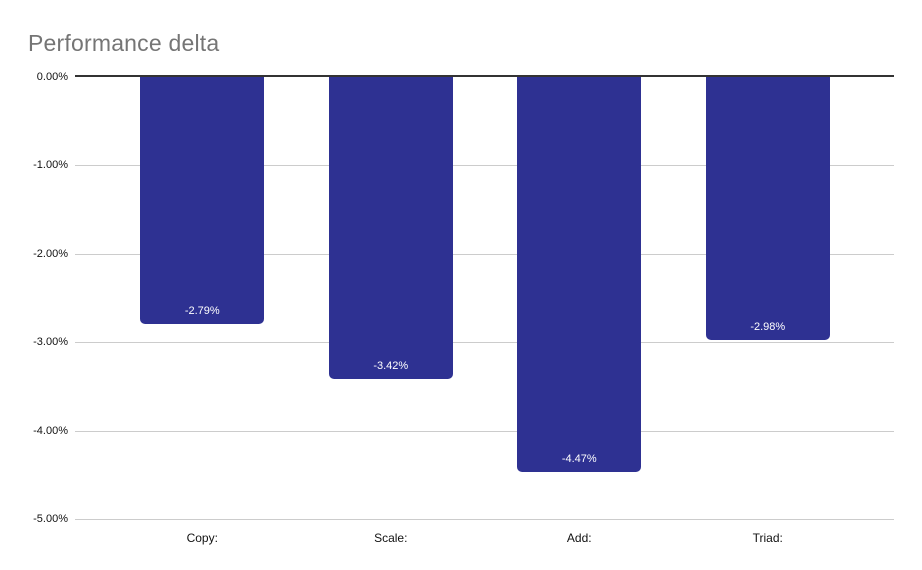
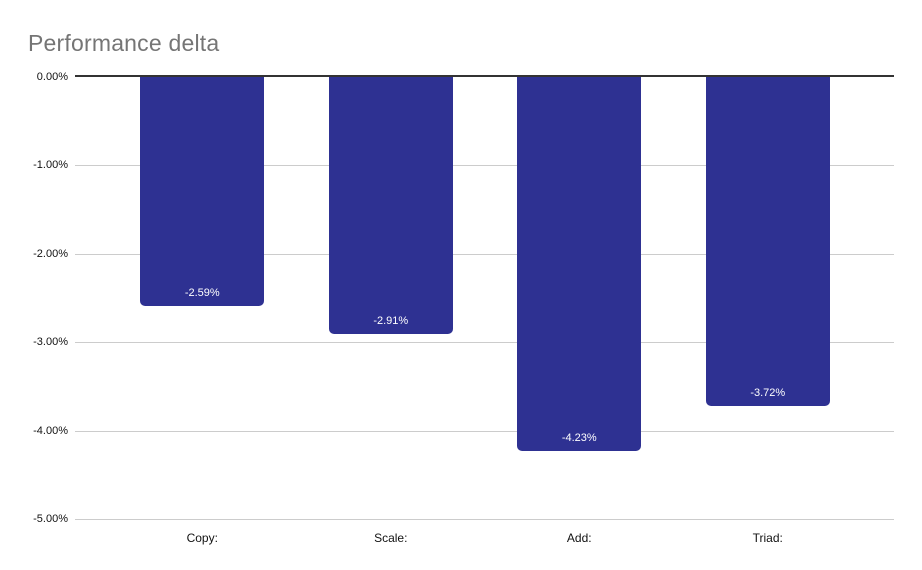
Copy:: -2.79% -> -2.59%
Scale:: -3.42% -> -2.91%
Add:: -4.47% -> -4.23%
Triad:: -2.98% -> -3.72%
